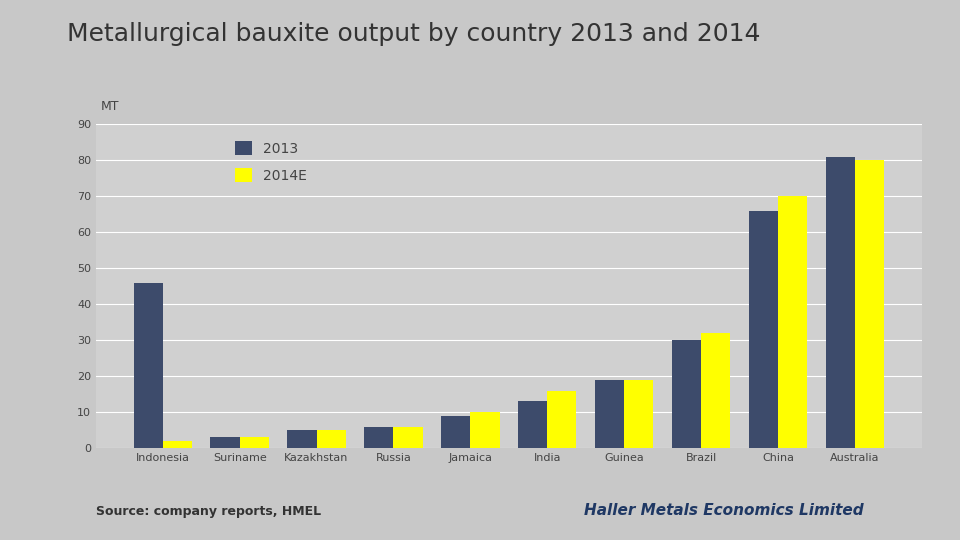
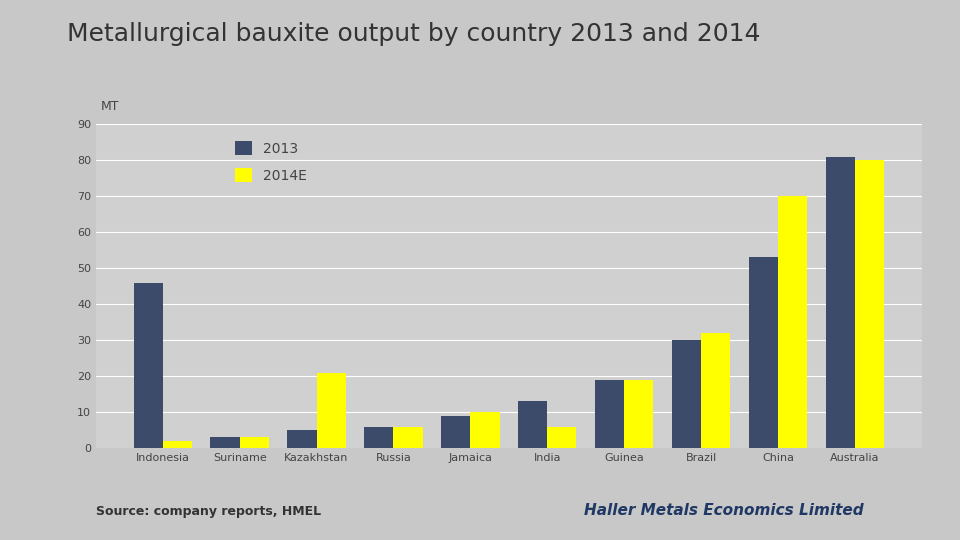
2014E/Kazakhstan: 5 -> 21
2014E/India: 16 -> 6
2013/China: 66 -> 53
